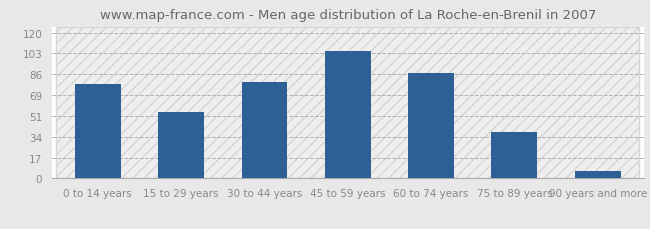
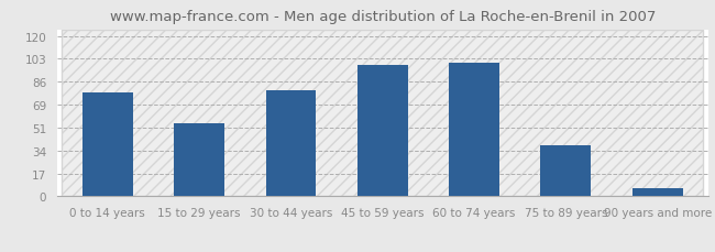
45 to 59 years: 105 -> 98
60 to 74 years: 87 -> 100
